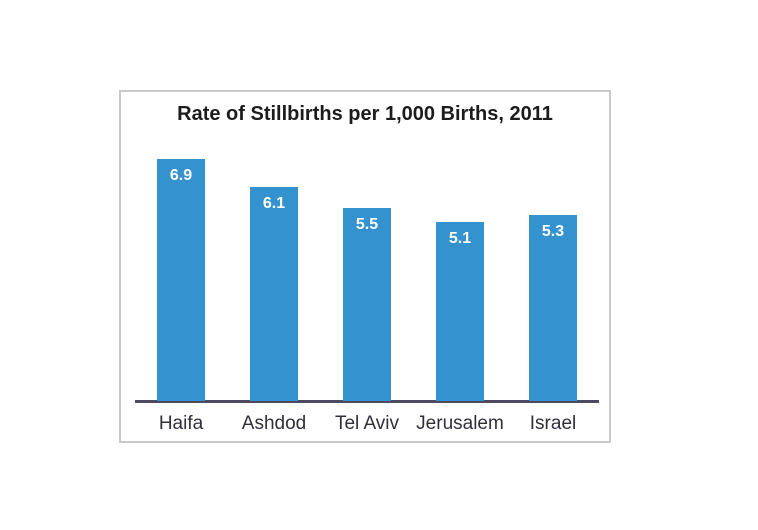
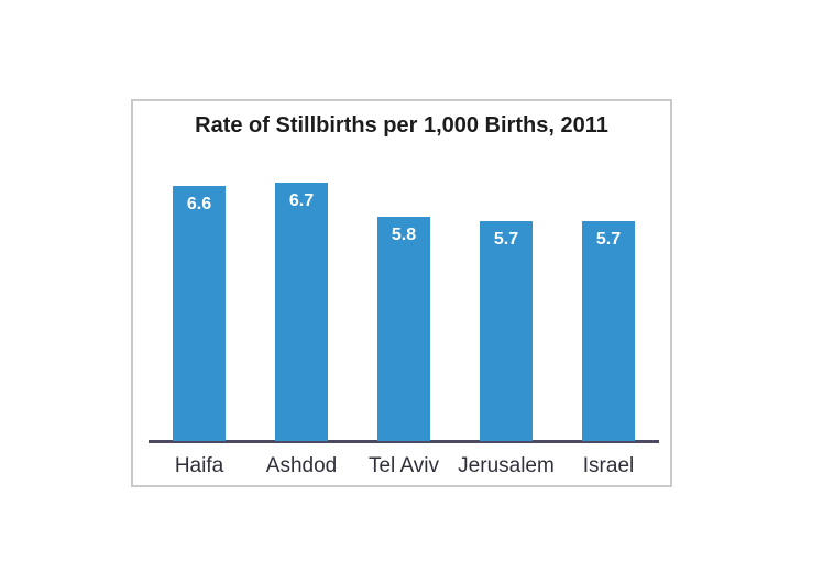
Haifa: 6.9 -> 6.6
Ashdod: 6.1 -> 6.7
Tel Aviv: 5.5 -> 5.8
Jerusalem: 5.1 -> 5.7
Israel: 5.3 -> 5.7
